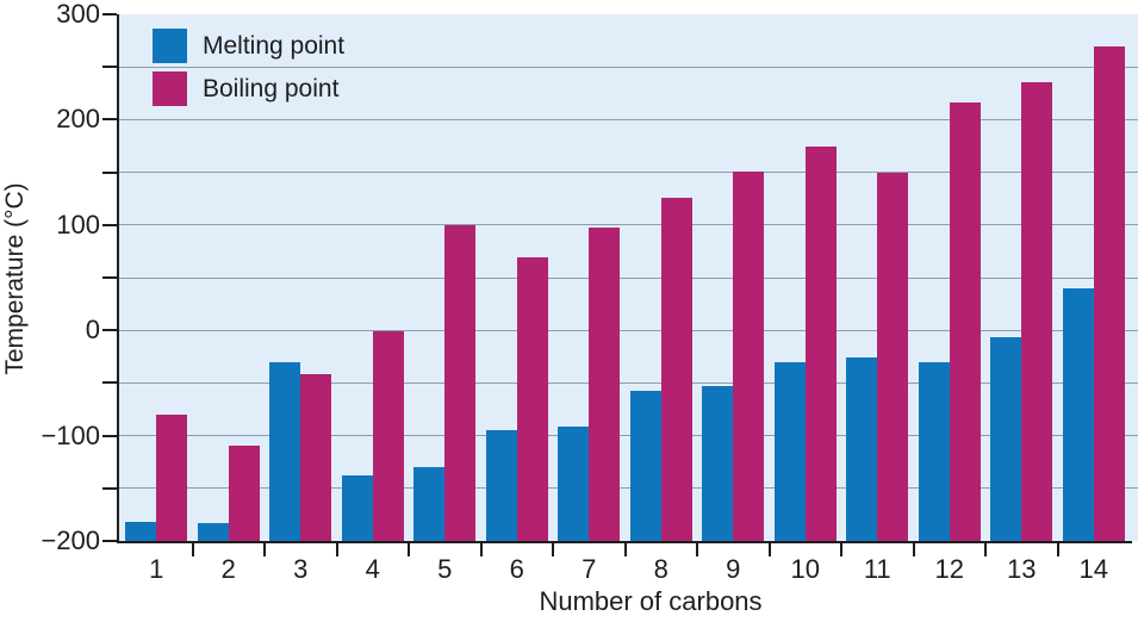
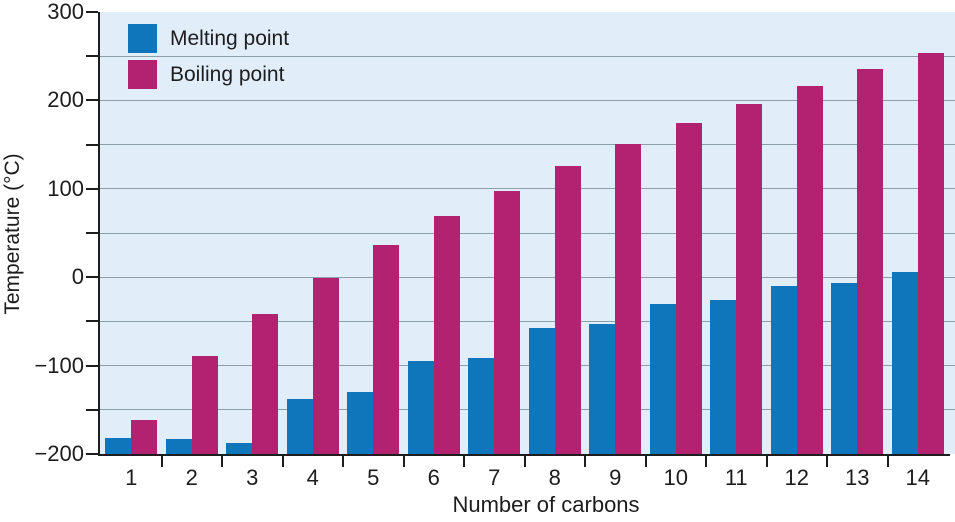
Boiling point/1: -80 -> -160
Boiling point/2: -110 -> -90
Melting point/3: -30 -> -190
Boiling point/5: 100 -> 40
Boiling point/11: 150 -> 200
Melting point/12: -30 -> -10
Melting point/14: 40 -> 10
Boiling point/14: 270 -> 250
